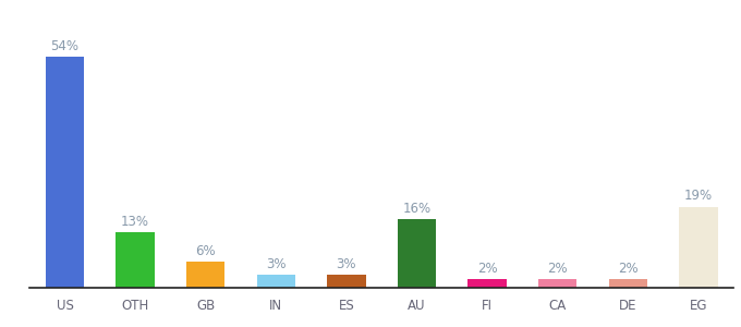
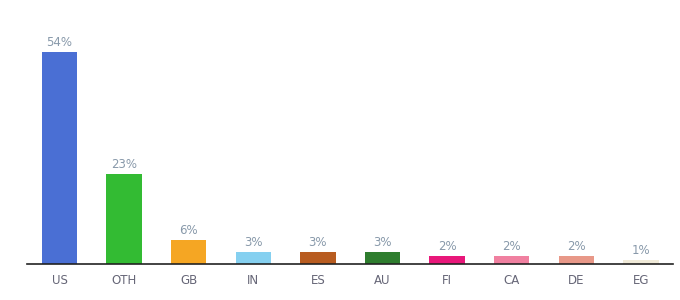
OTH: 13% -> 23%
AU: 16% -> 3%
EG: 19% -> 1%
